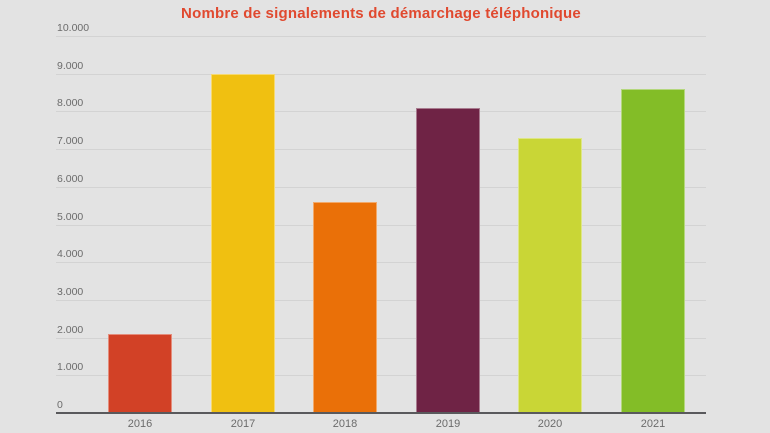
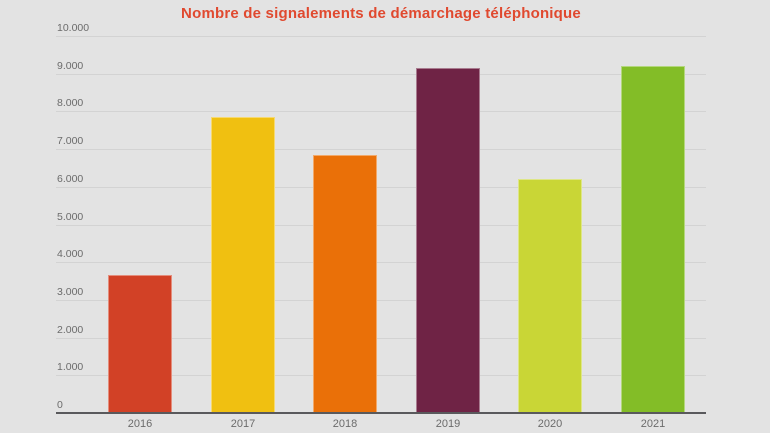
2016: 2100 -> 3600
2017: 9000 -> 7800
2018: 5600 -> 6800
2019: 8100 -> 9200
2020: 7300 -> 6200
2021: 8600 -> 9200
